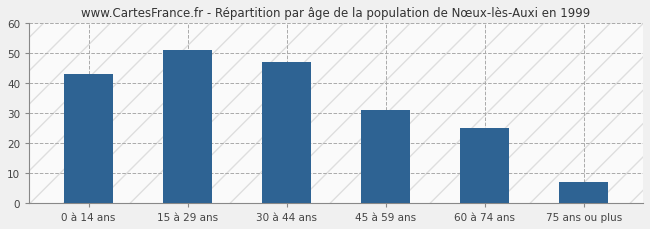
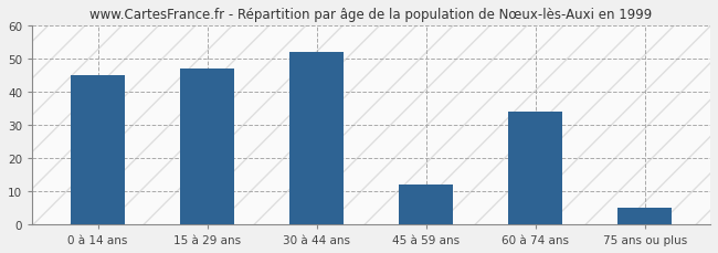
0 à 14 ans: 43 -> 45
15 à 29 ans: 51 -> 47
30 à 44 ans: 47 -> 52
45 à 59 ans: 31 -> 12
60 à 74 ans: 25 -> 34
75 ans ou plus: 7 -> 5
